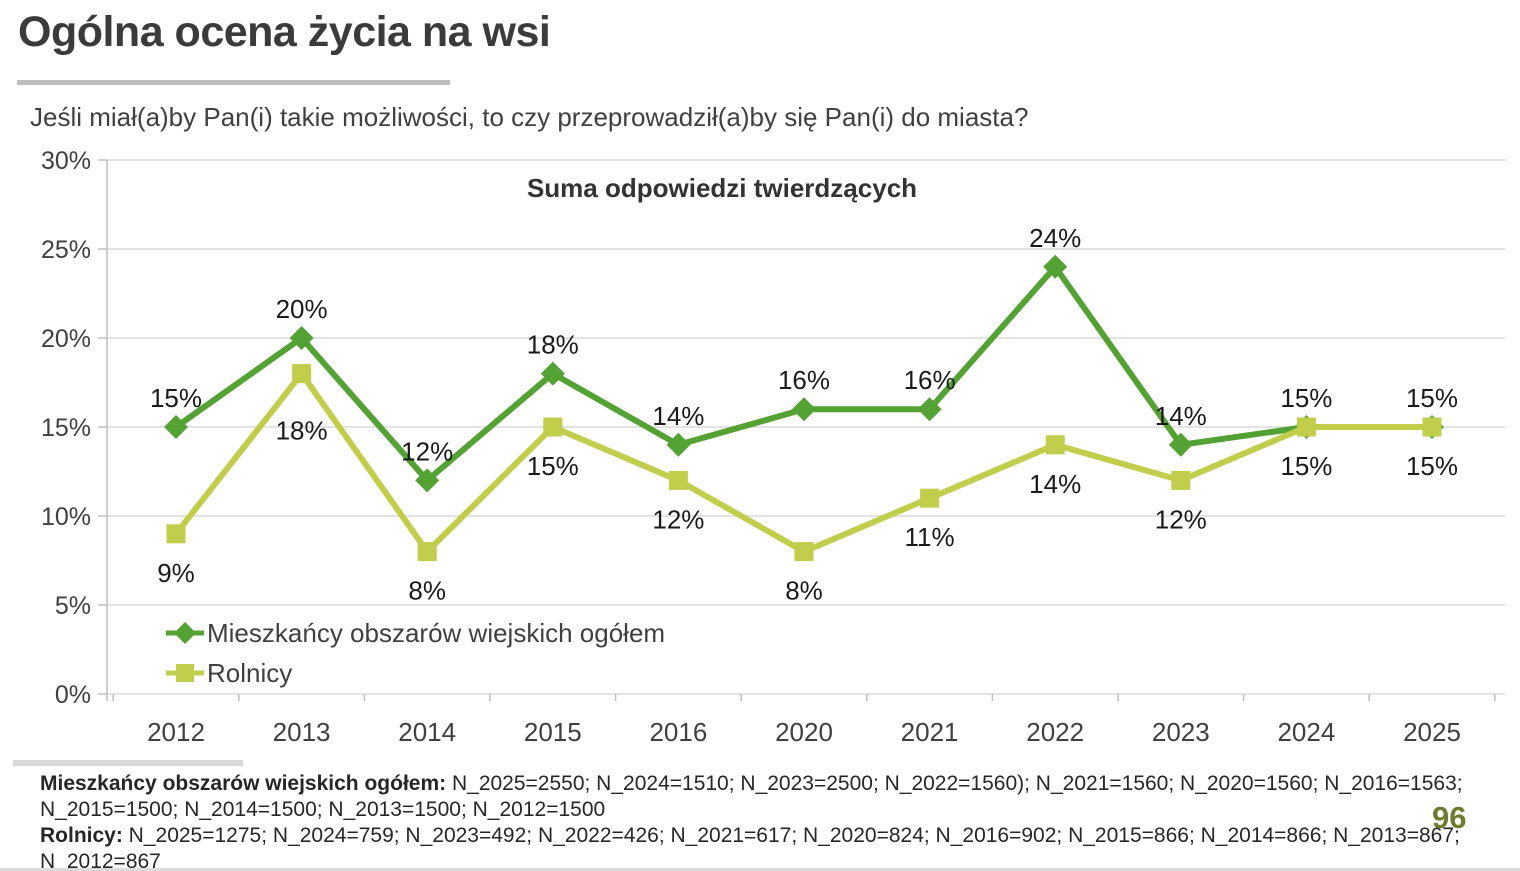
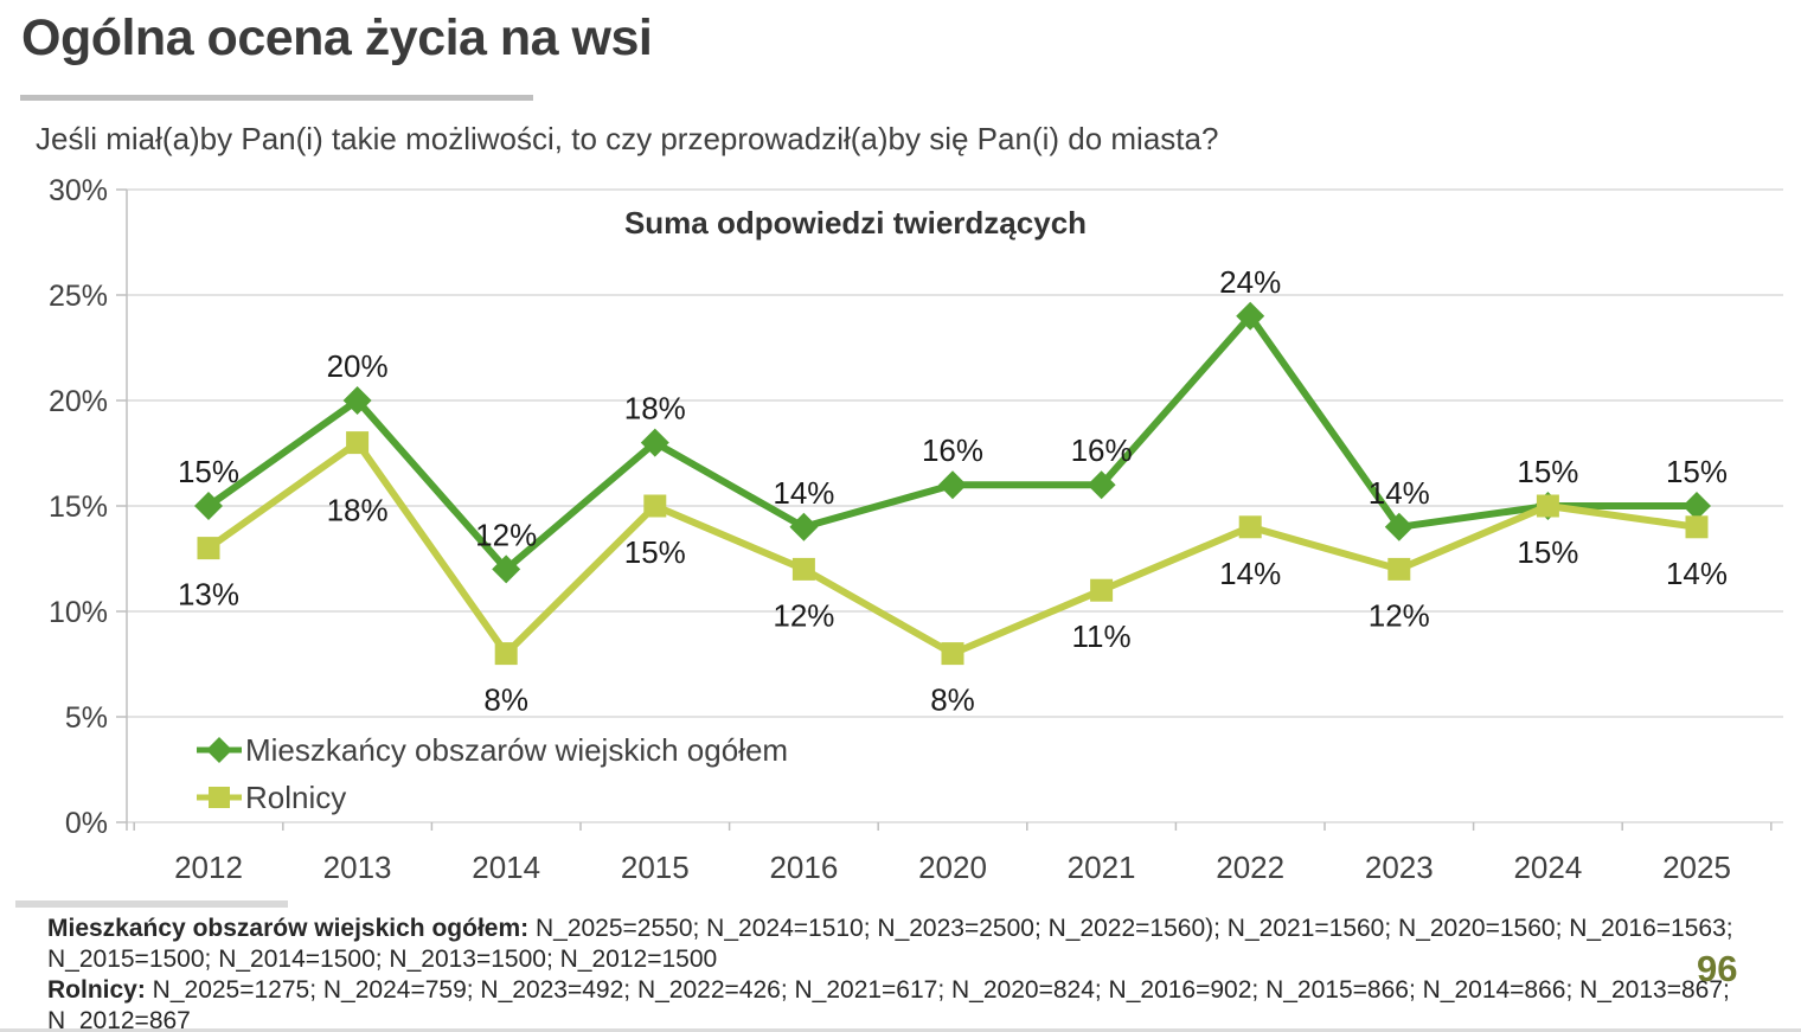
Rolnicy/2012: 9% -> 13%
Rolnicy/2025: 15% -> 14%
